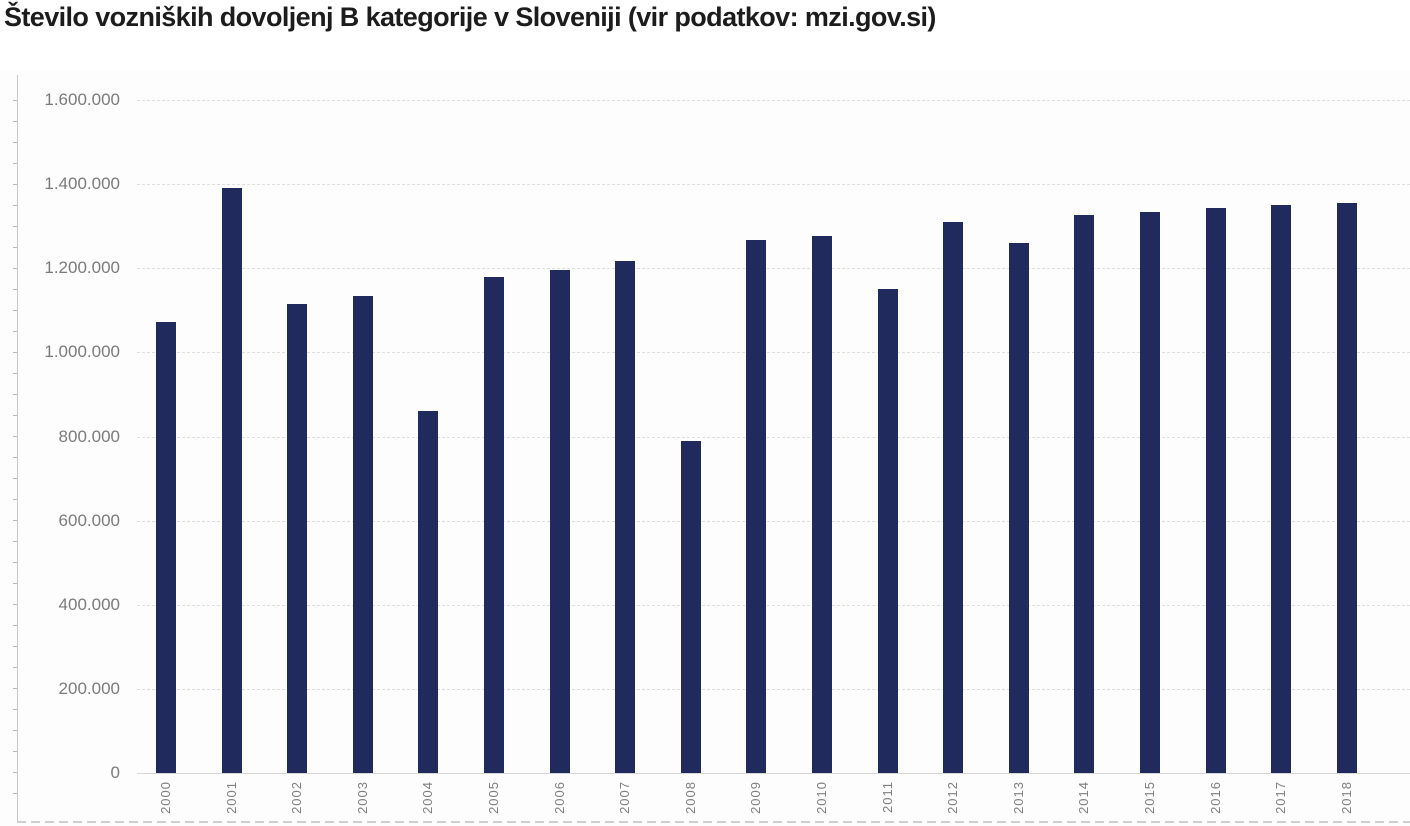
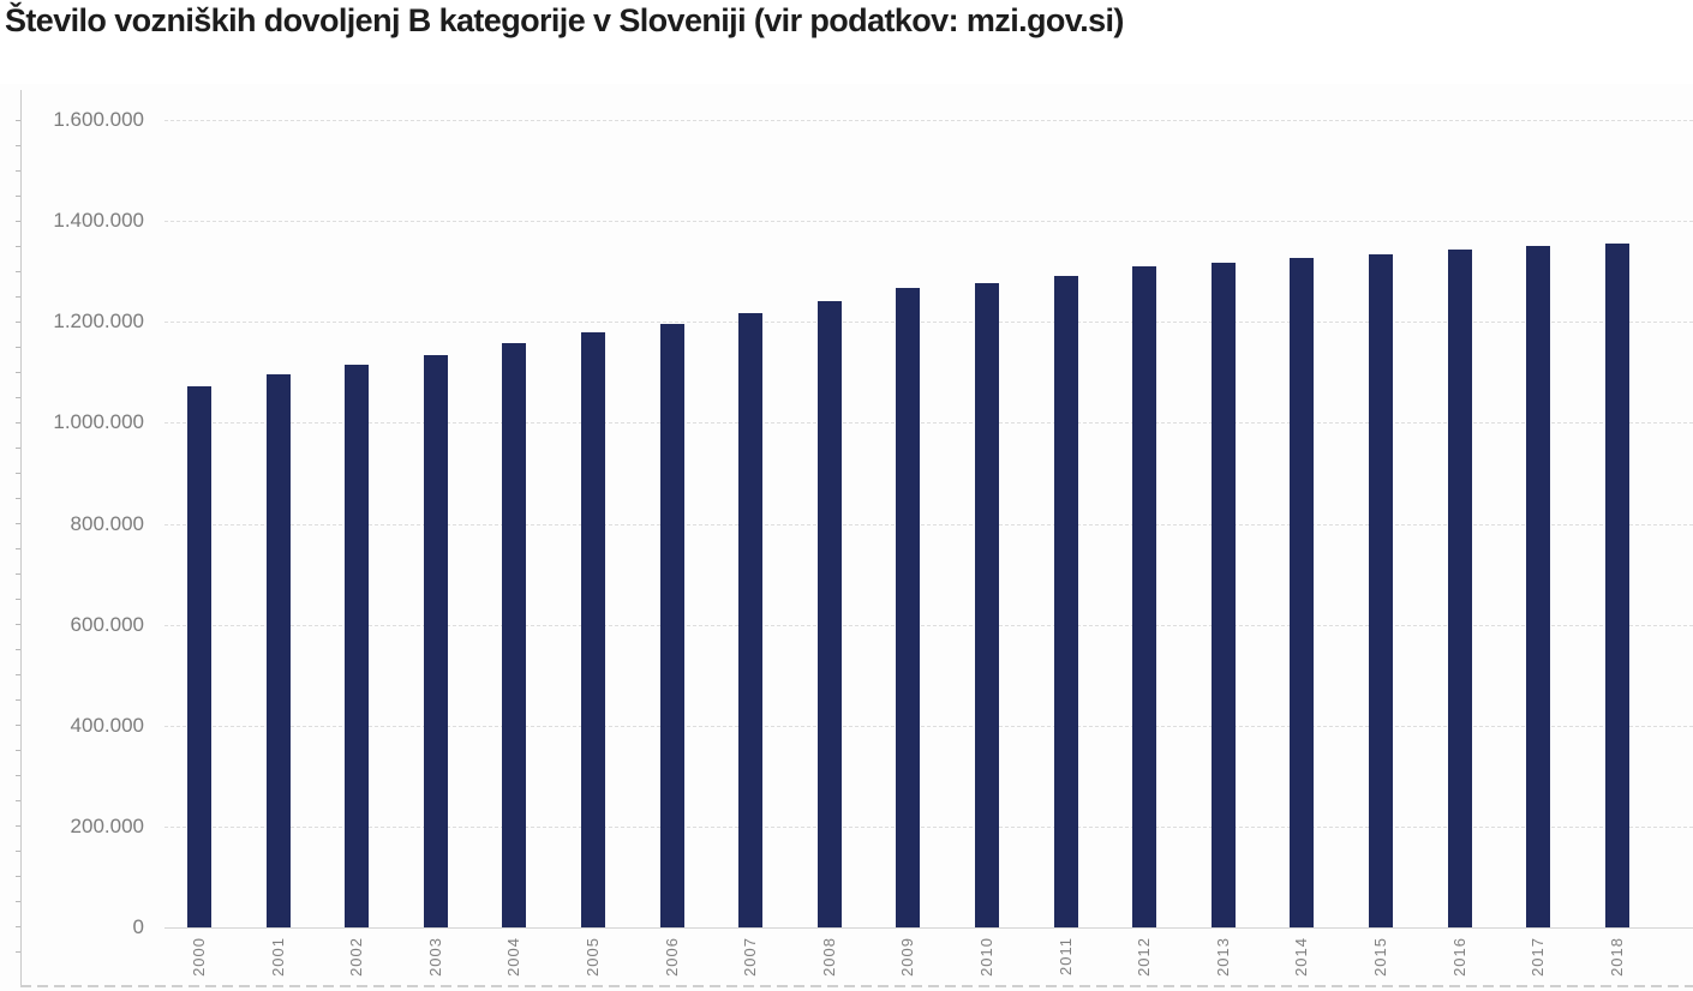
2001: 1390000 -> 1100000
2004: 860000 -> 1160000
2008: 790000 -> 1240000
2011: 1150000 -> 1290000
2013: 1260000 -> 1320000
